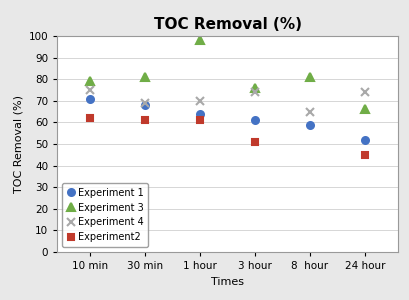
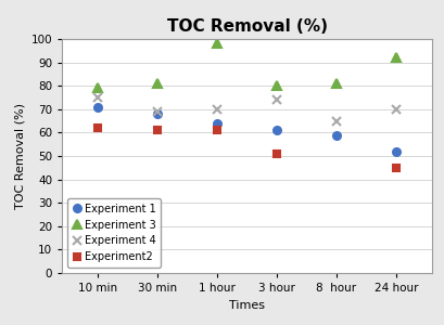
Experiment 3/3 hour: 76 -> 80
Experiment 3/24 hour: 66 -> 92
Experiment 4/24 hour: 74 -> 70
